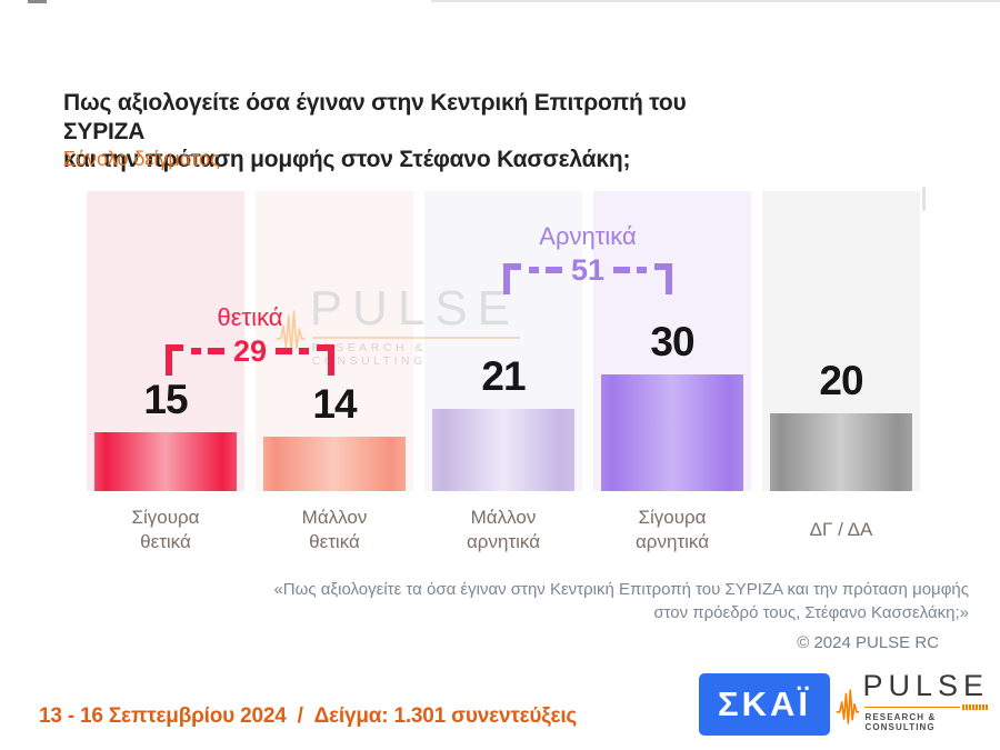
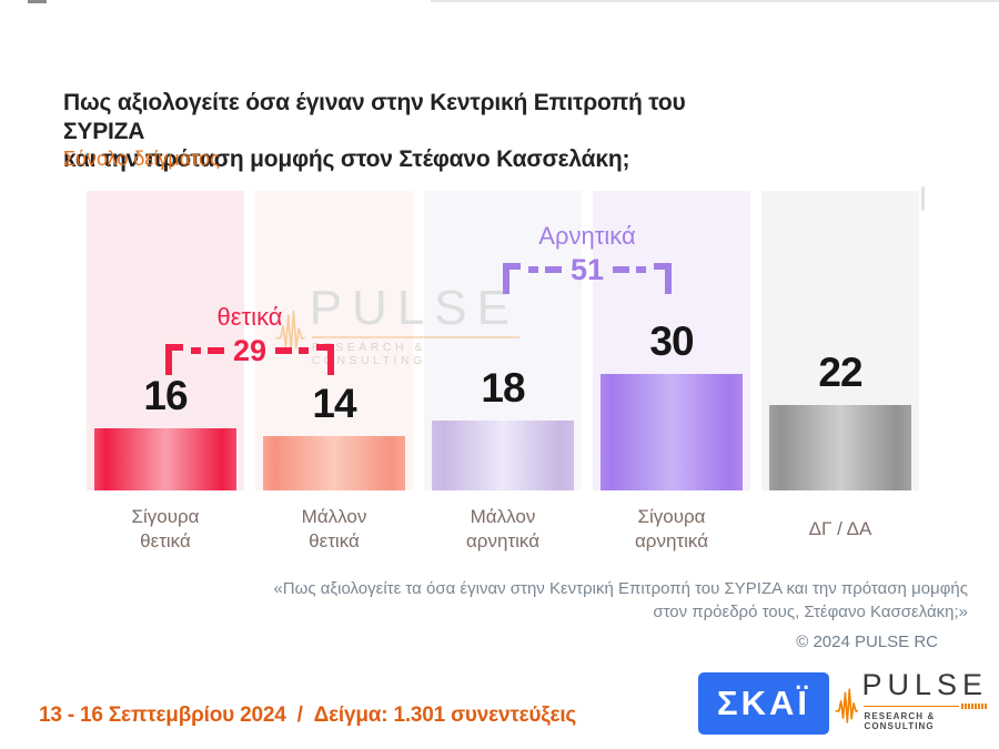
Σίγουρα θετικά: 15 -> 16
Μάλλον αρνητικά: 21 -> 18
ΔΓ / ΔΑ: 20 -> 22
